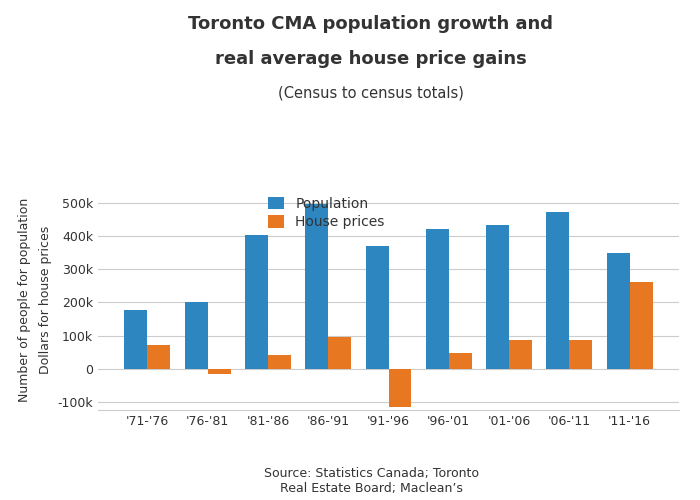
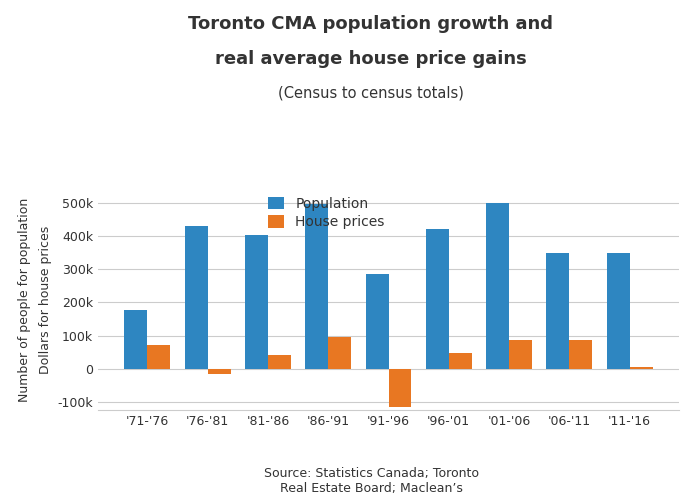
Population/'76-'81: 200k -> 430k
Population/'91-'96: 370k -> 285k
Population/'01-'06: 435k -> 500k
Population/'06-'11: 475k -> 350k
House prices/'11-'16: 262k -> 5k
